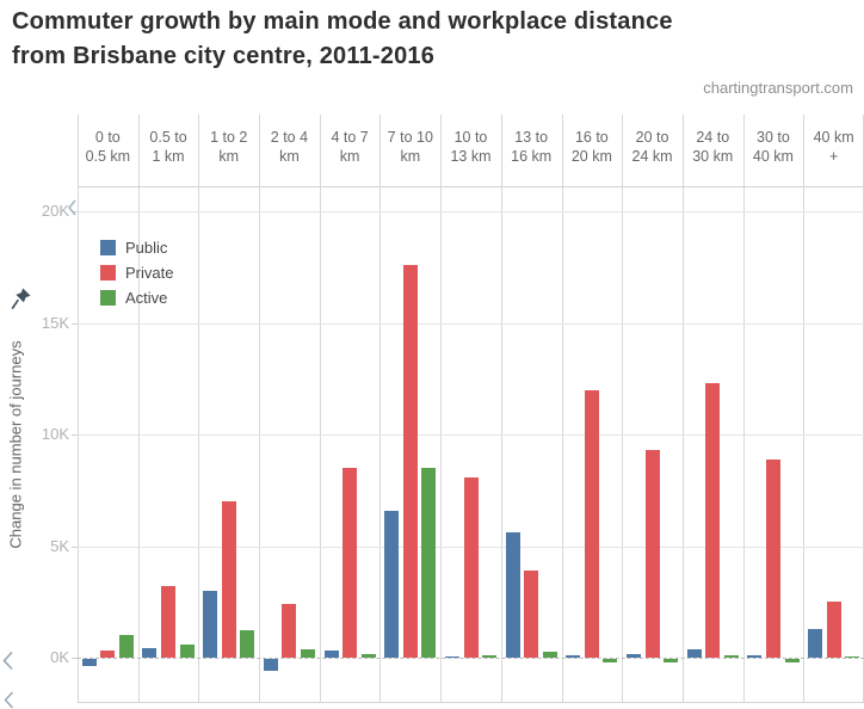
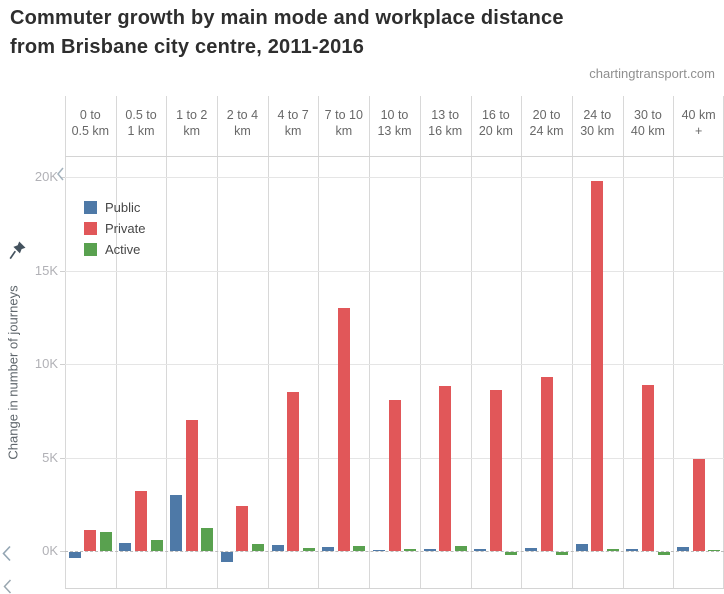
Private/0 to 0.5 km: 0.3K -> 1.1K
Public/7 to 10 km: 6.6K -> 0.2K
Private/7 to 10 km: 17.6K -> 13.0K
Active/7 to 10 km: 8.5K -> 0.2K
Public/13 to 16 km: 5.6K -> 0.1K
Private/13 to 16 km: 3.9K -> 8.8K
Private/16 to 20 km: 12.0K -> 8.6K
Private/24 to 30 km: 12.3K -> 19.8K
Public/40 km +: 1.3K -> 0.2K
Private/40 km +: 2.5K -> 4.9K
